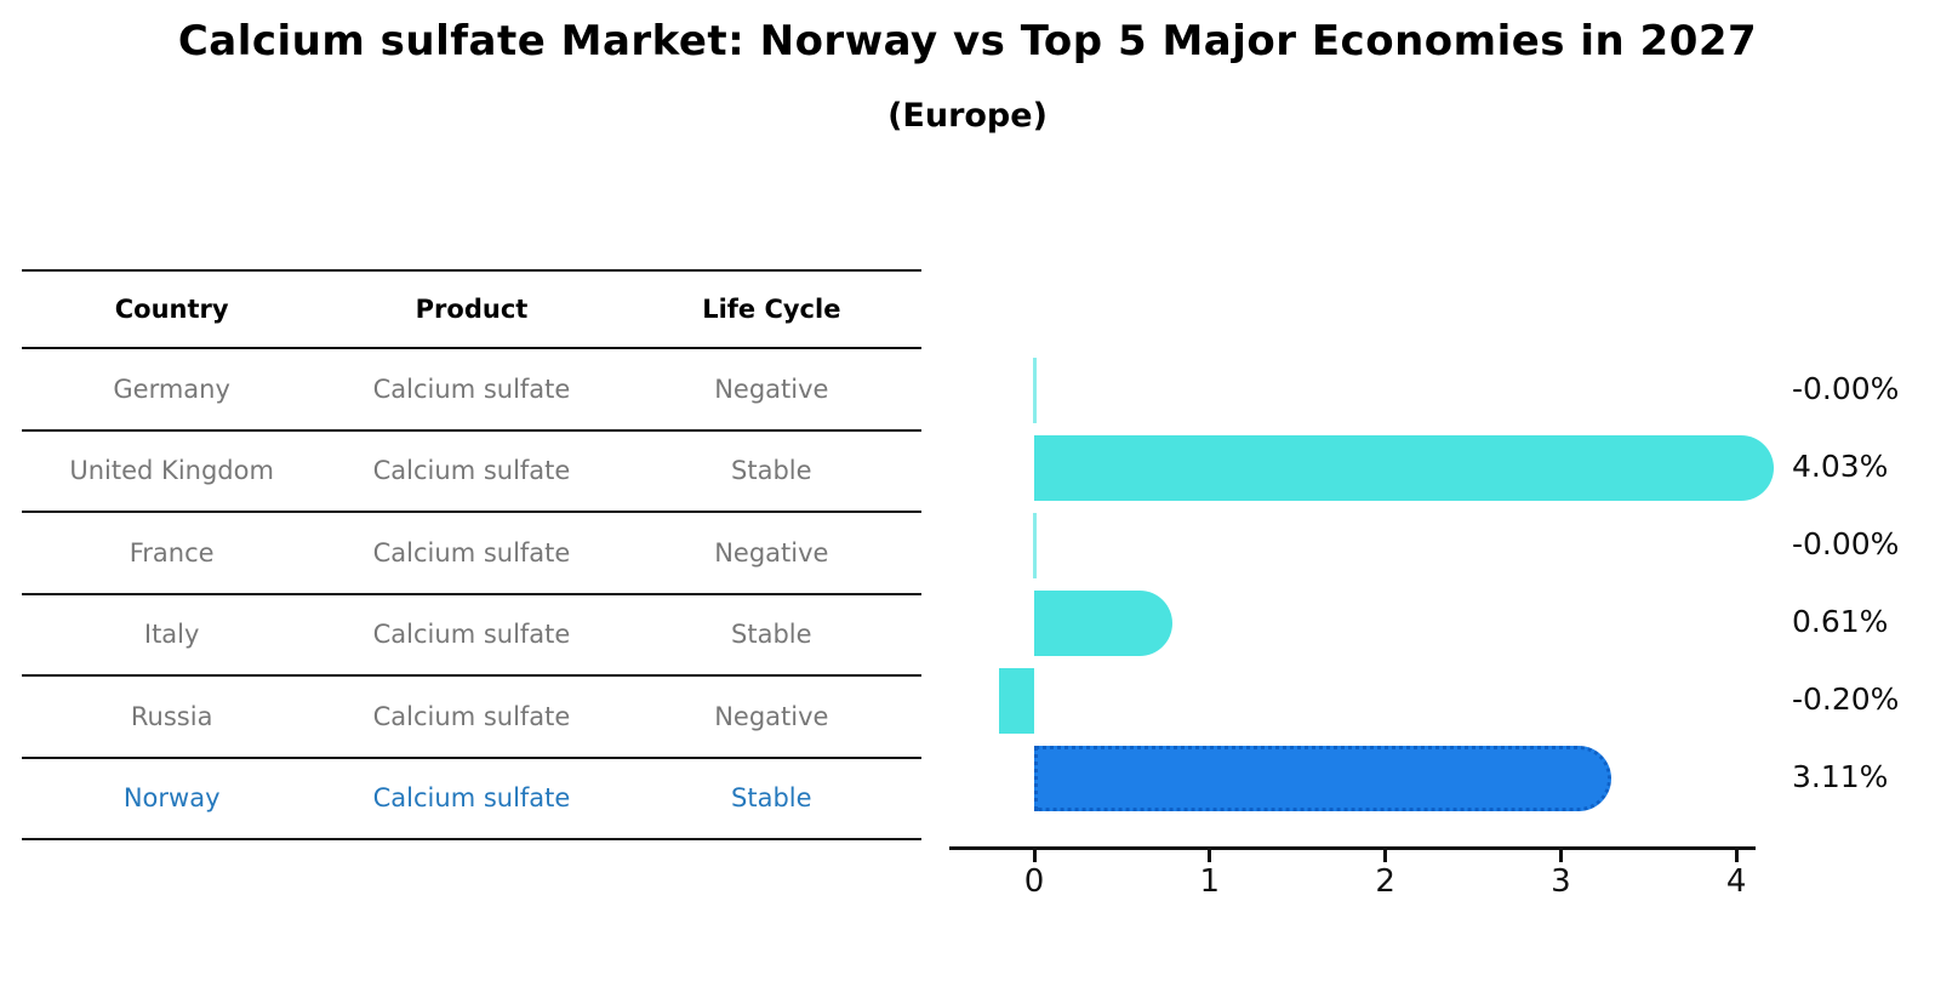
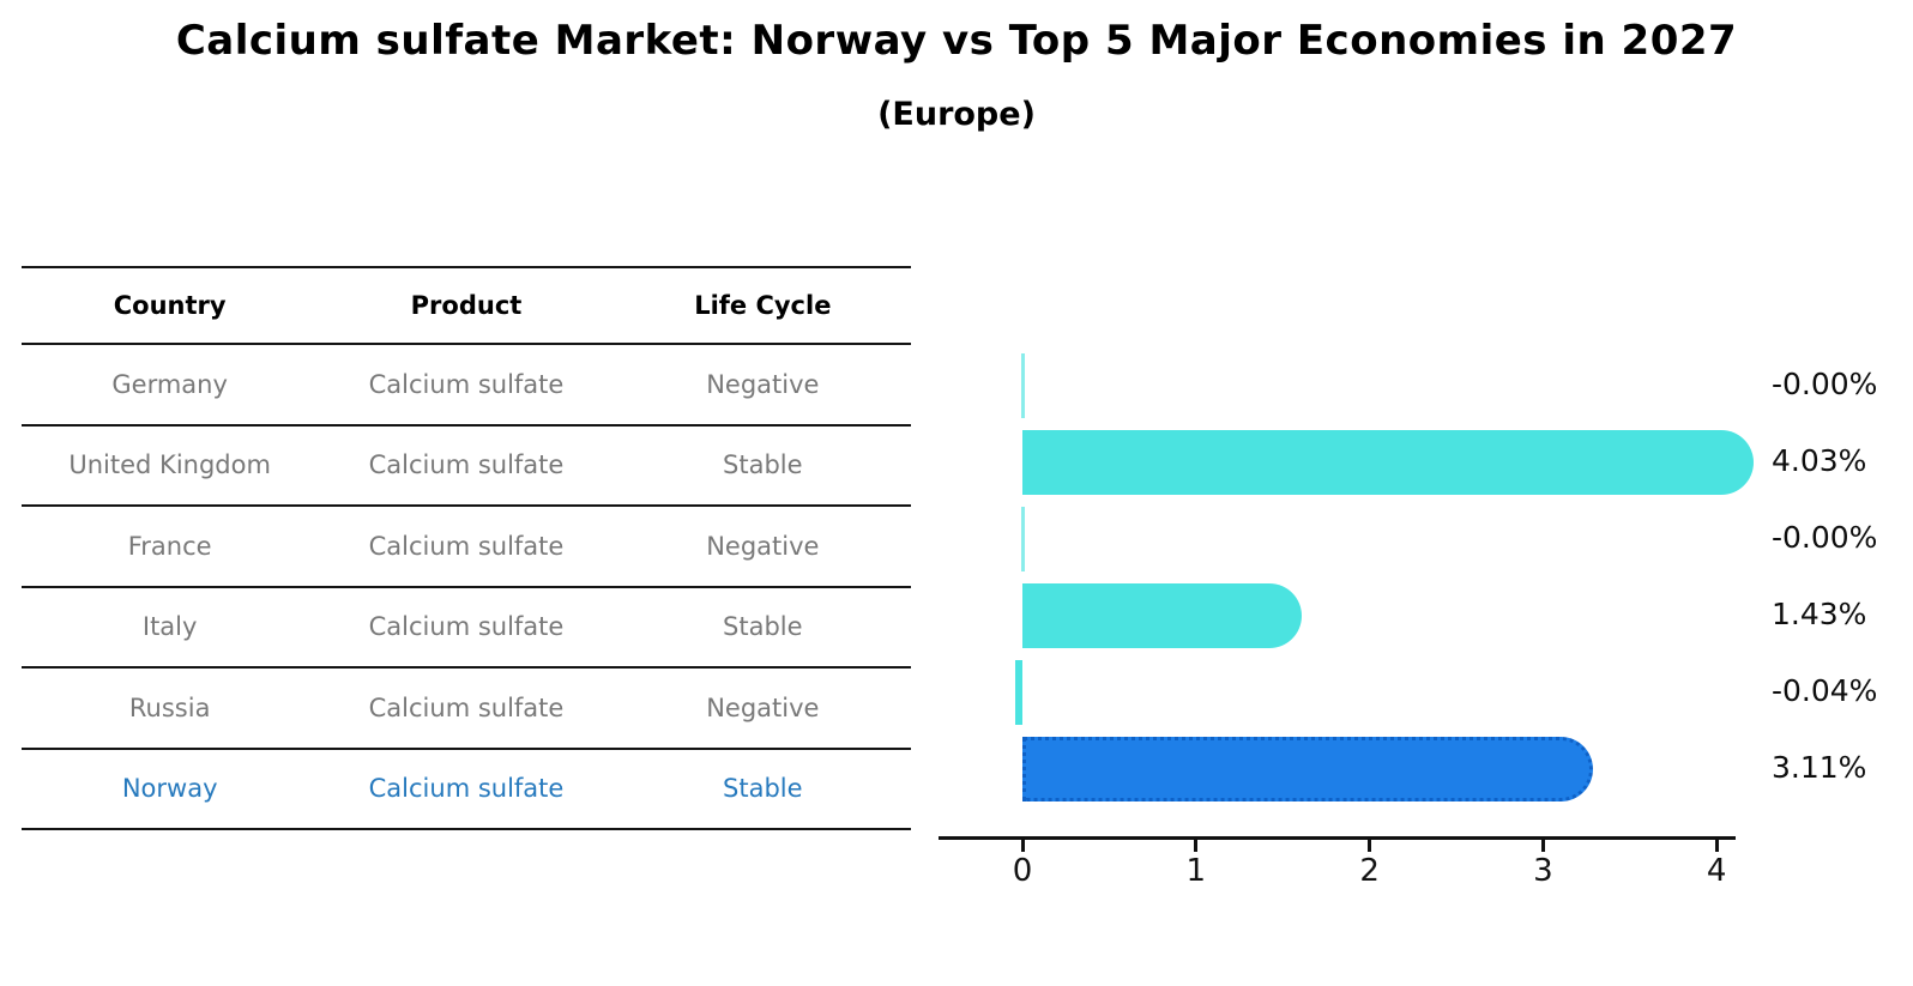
Italy: 0.61% -> 1.43%
Russia: -0.20% -> -0.04%
